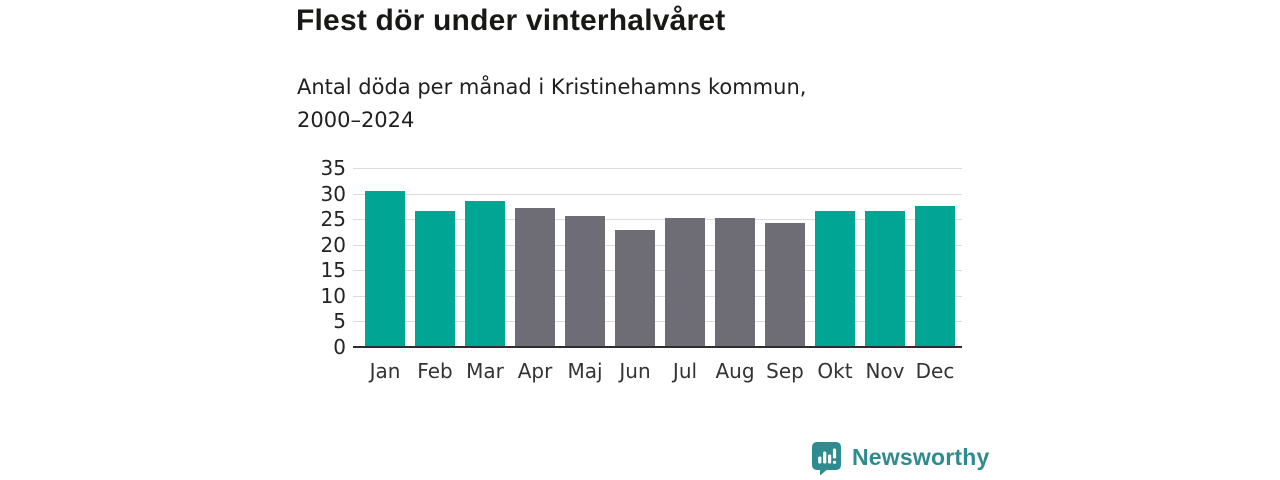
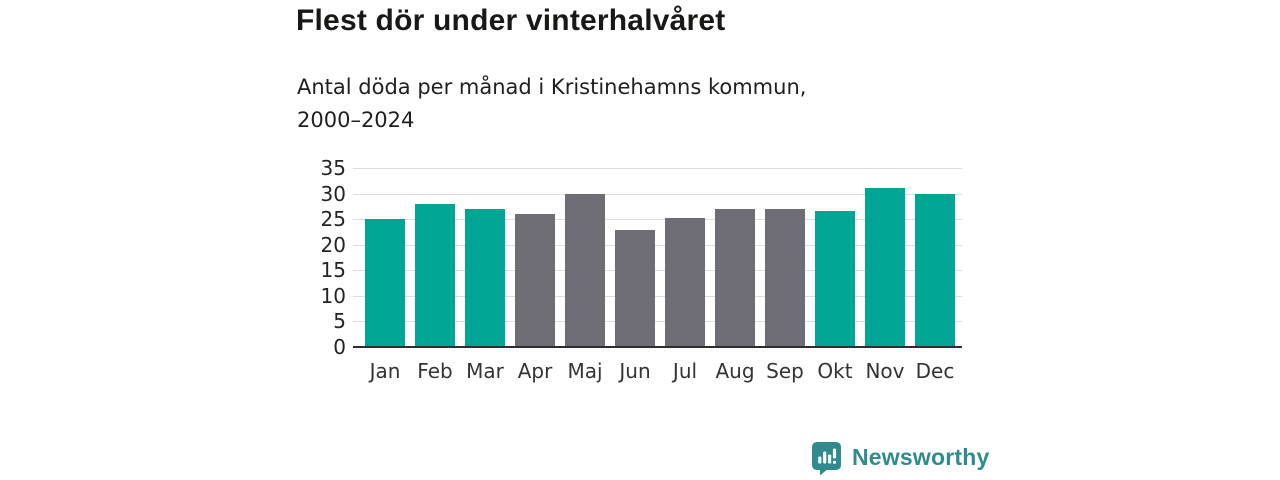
Jan: 30 -> 25
Feb: 26 -> 28
Mar: 29 -> 27
Apr: 27 -> 26
Maj: 26 -> 30
Aug: 25 -> 27
Sep: 24 -> 27
Nov: 26 -> 31
Dec: 28 -> 30
